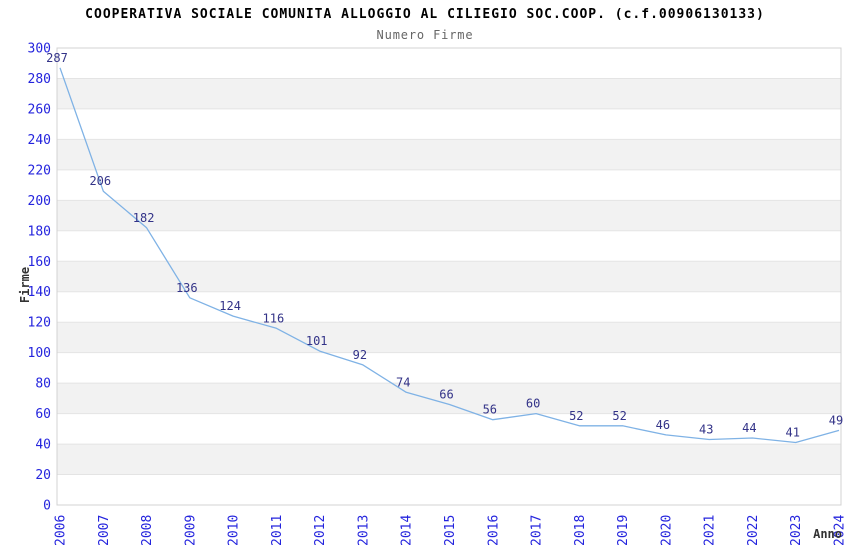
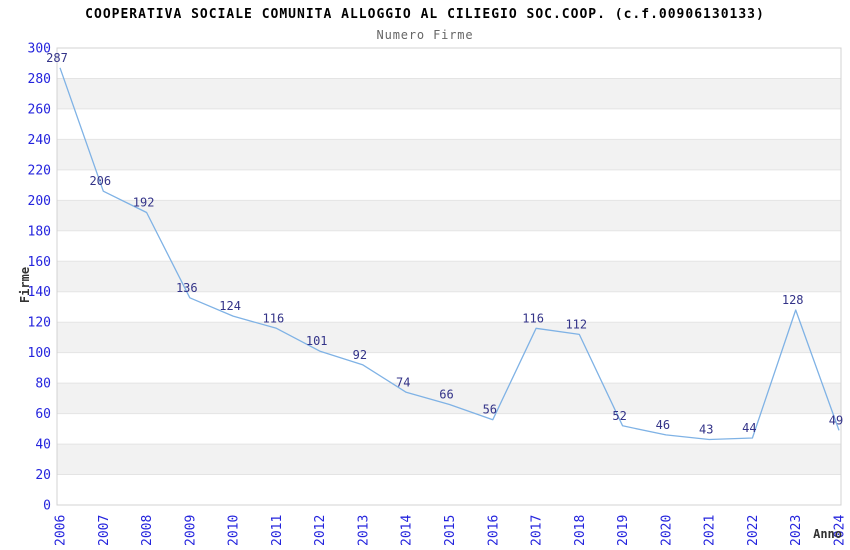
2008: 182 -> 192
2017: 60 -> 116
2018: 52 -> 112
2023: 41 -> 128
